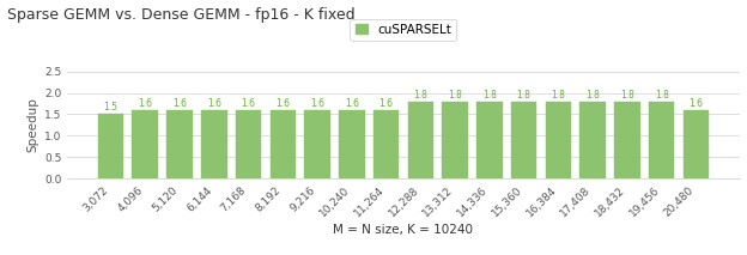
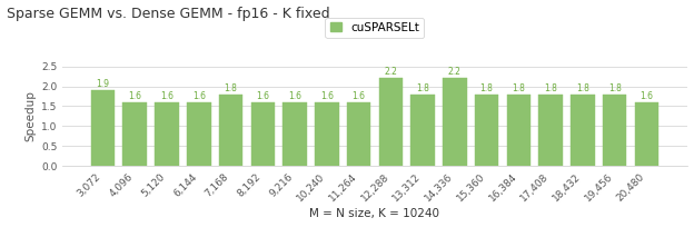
3,072: 1.5 -> 1.9
7,168: 1.6 -> 1.8
12,288: 1.8 -> 2.2
14,336: 1.8 -> 2.2
